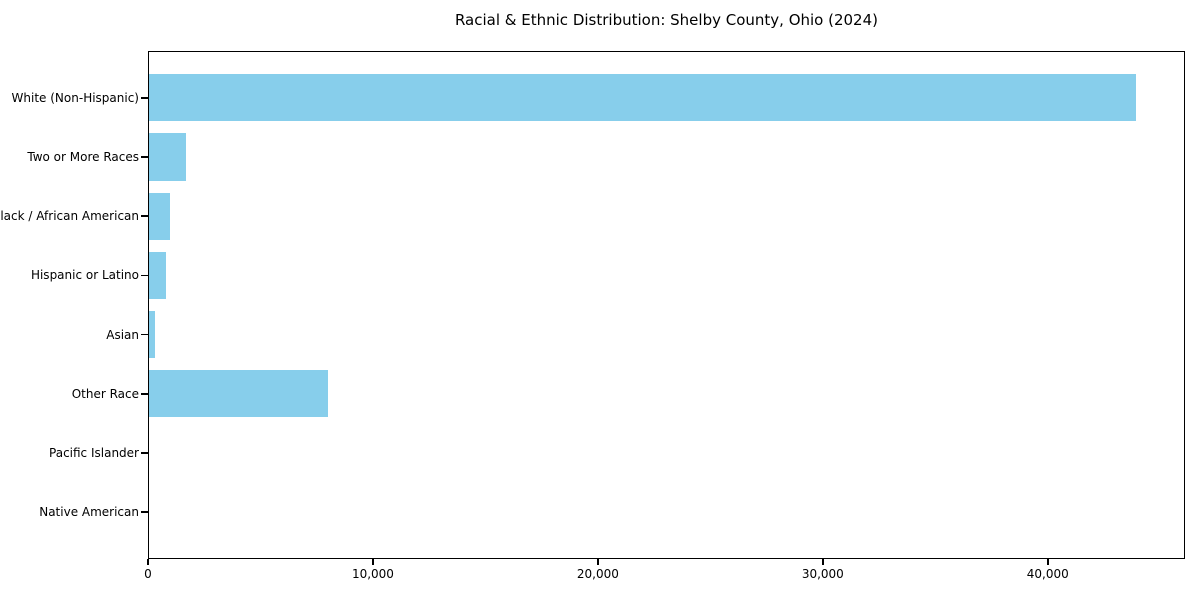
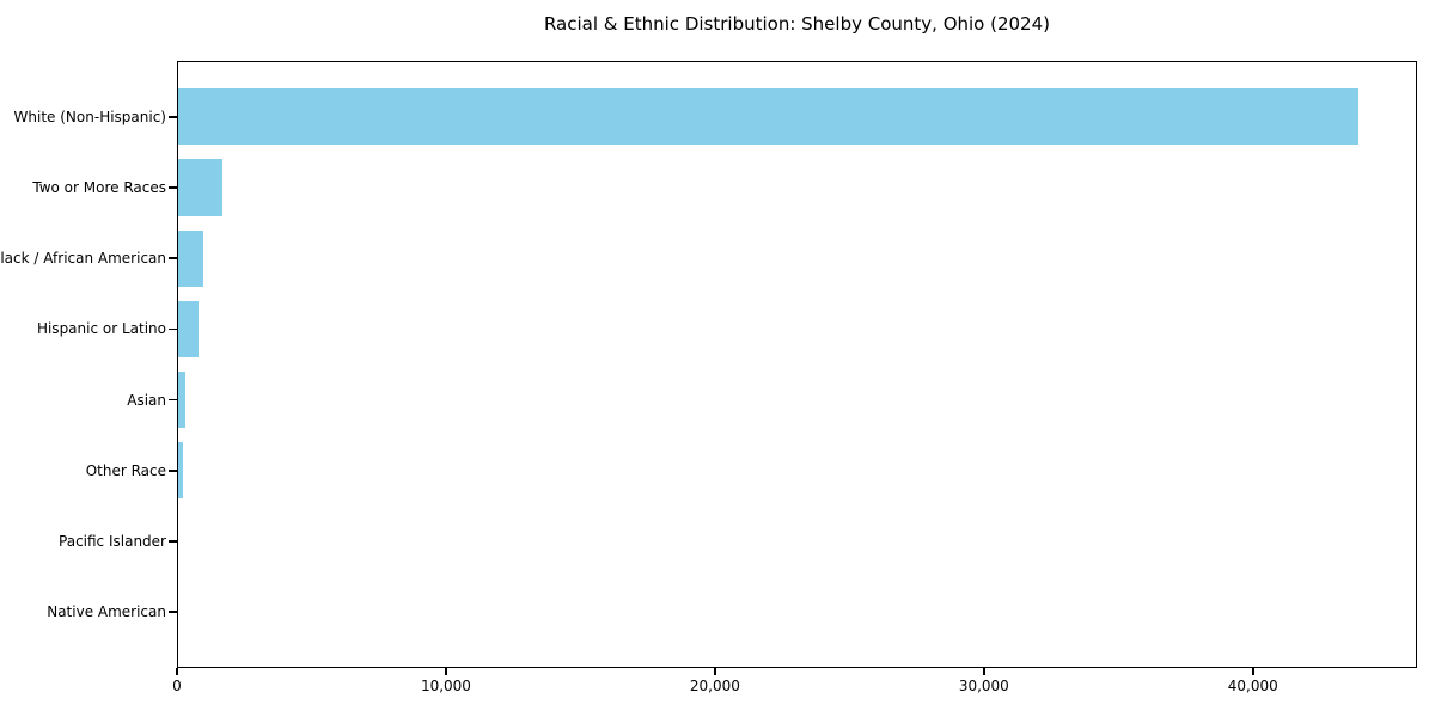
Other Race: 8000 -> 200
